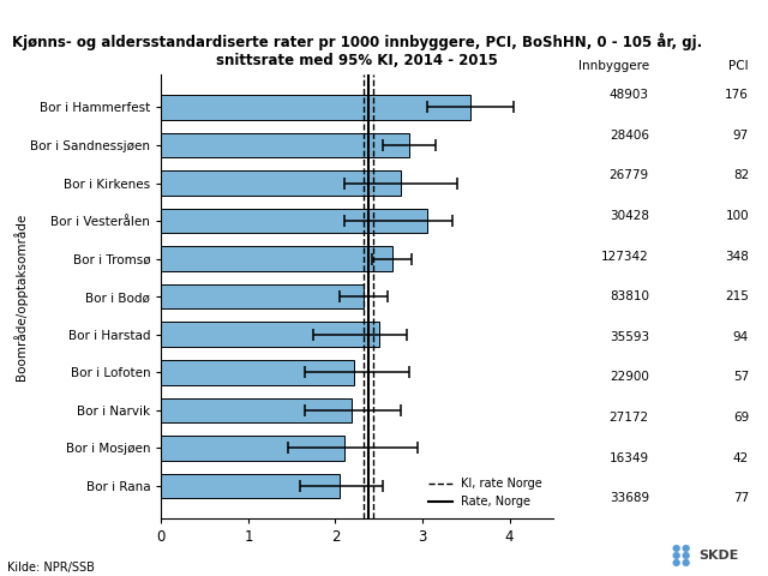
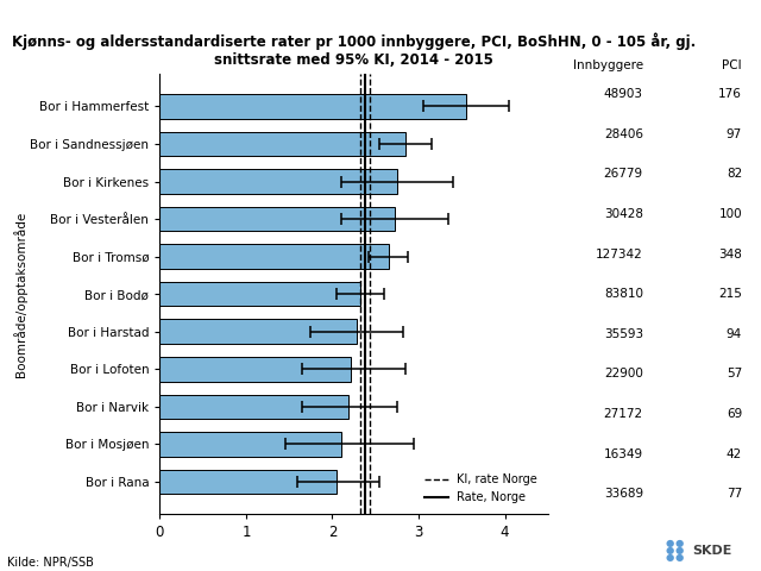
Bor i Vesterålen: 3.06 -> 2.72
Bor i Harstad: 2.50 -> 2.28
